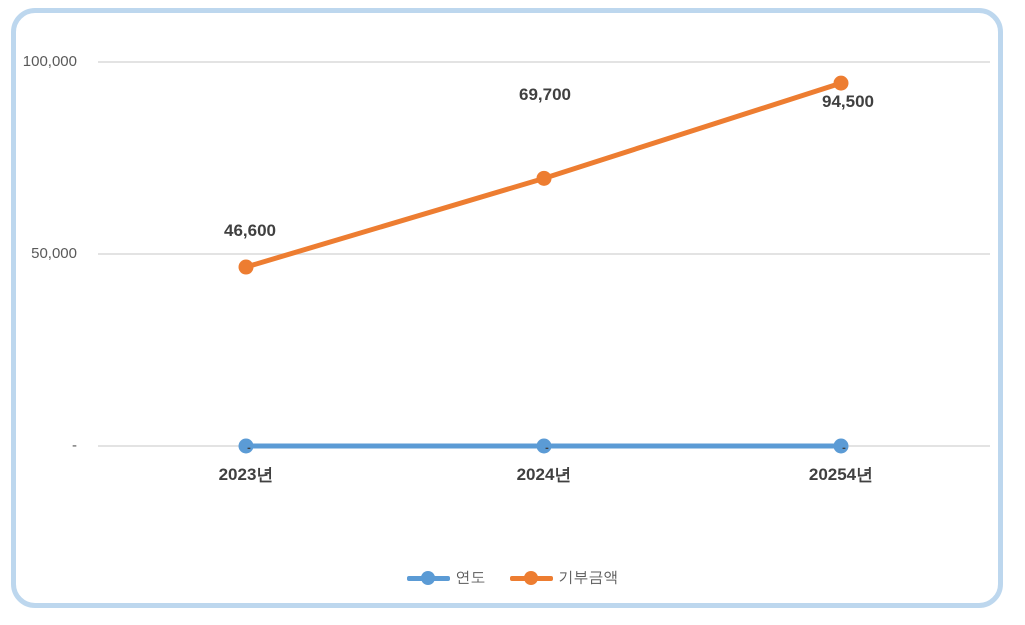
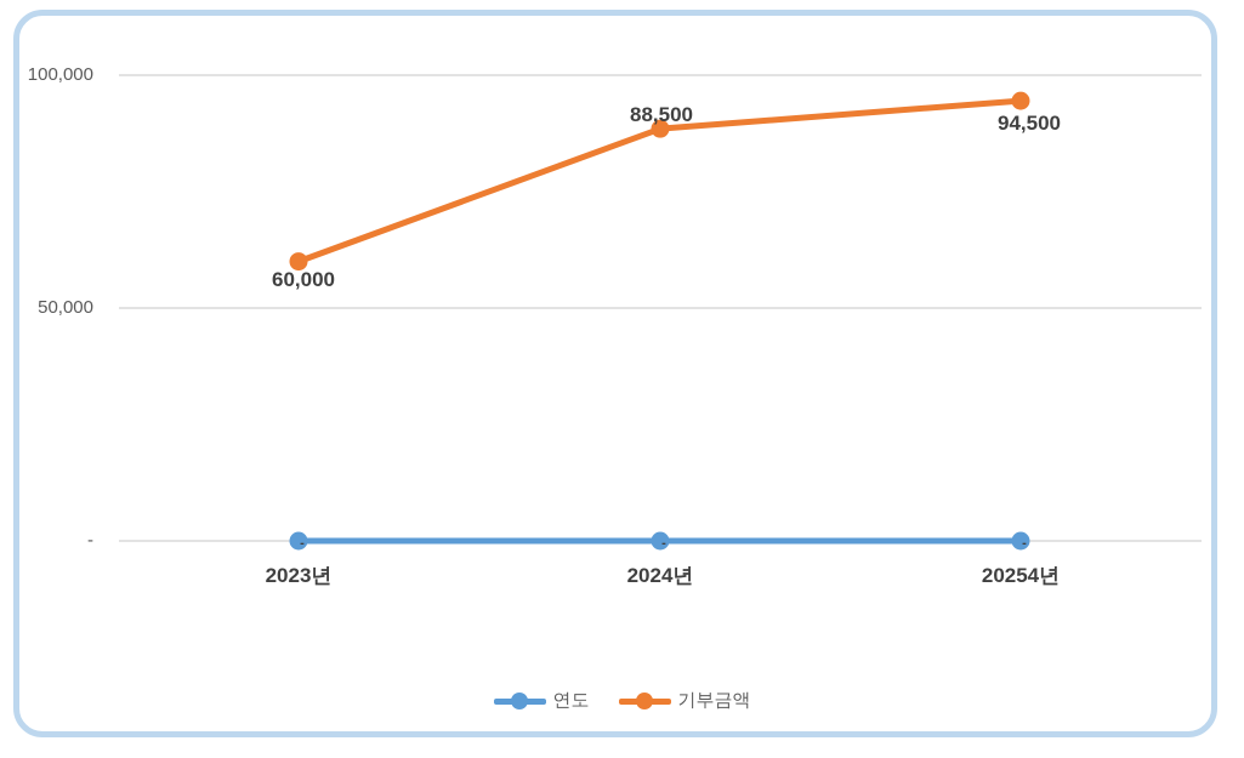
기부금액/2023년: 46,600 -> 60,000
기부금액/2024년: 69,700 -> 88,500
